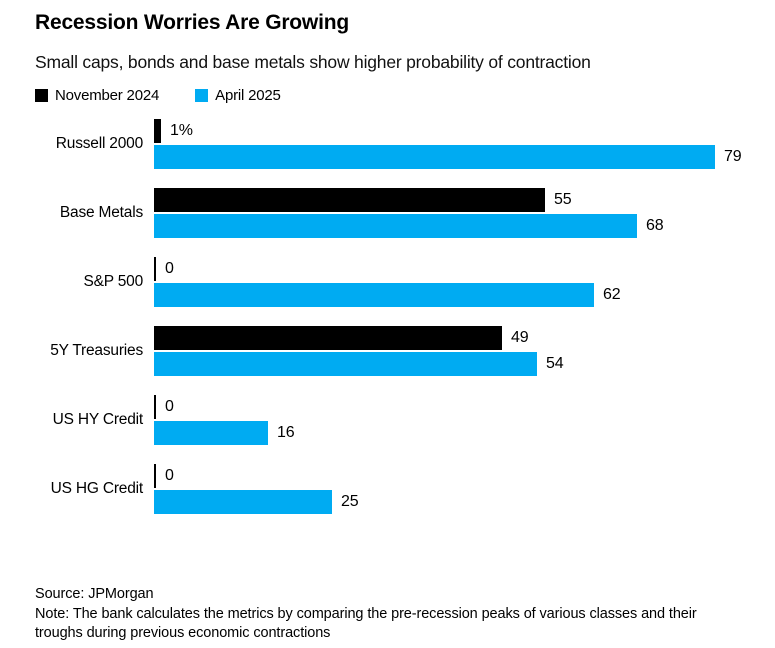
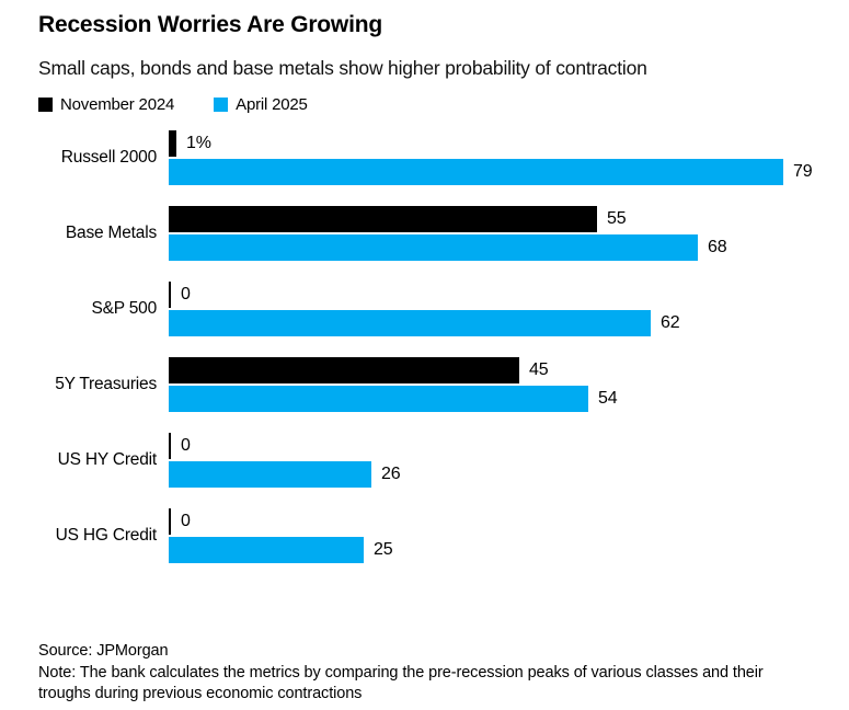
November 2024/5Y Treasuries: 49 -> 45
April 2025/US HY Credit: 16 -> 26
